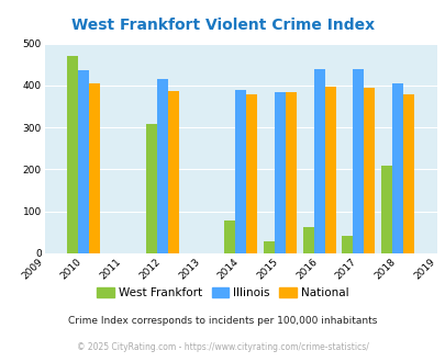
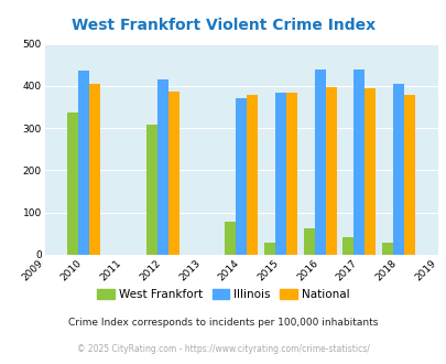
West Frankfort/2010: 470 -> 338
Illinois/2014: 390 -> 370
West Frankfort/2018: 210 -> 30
